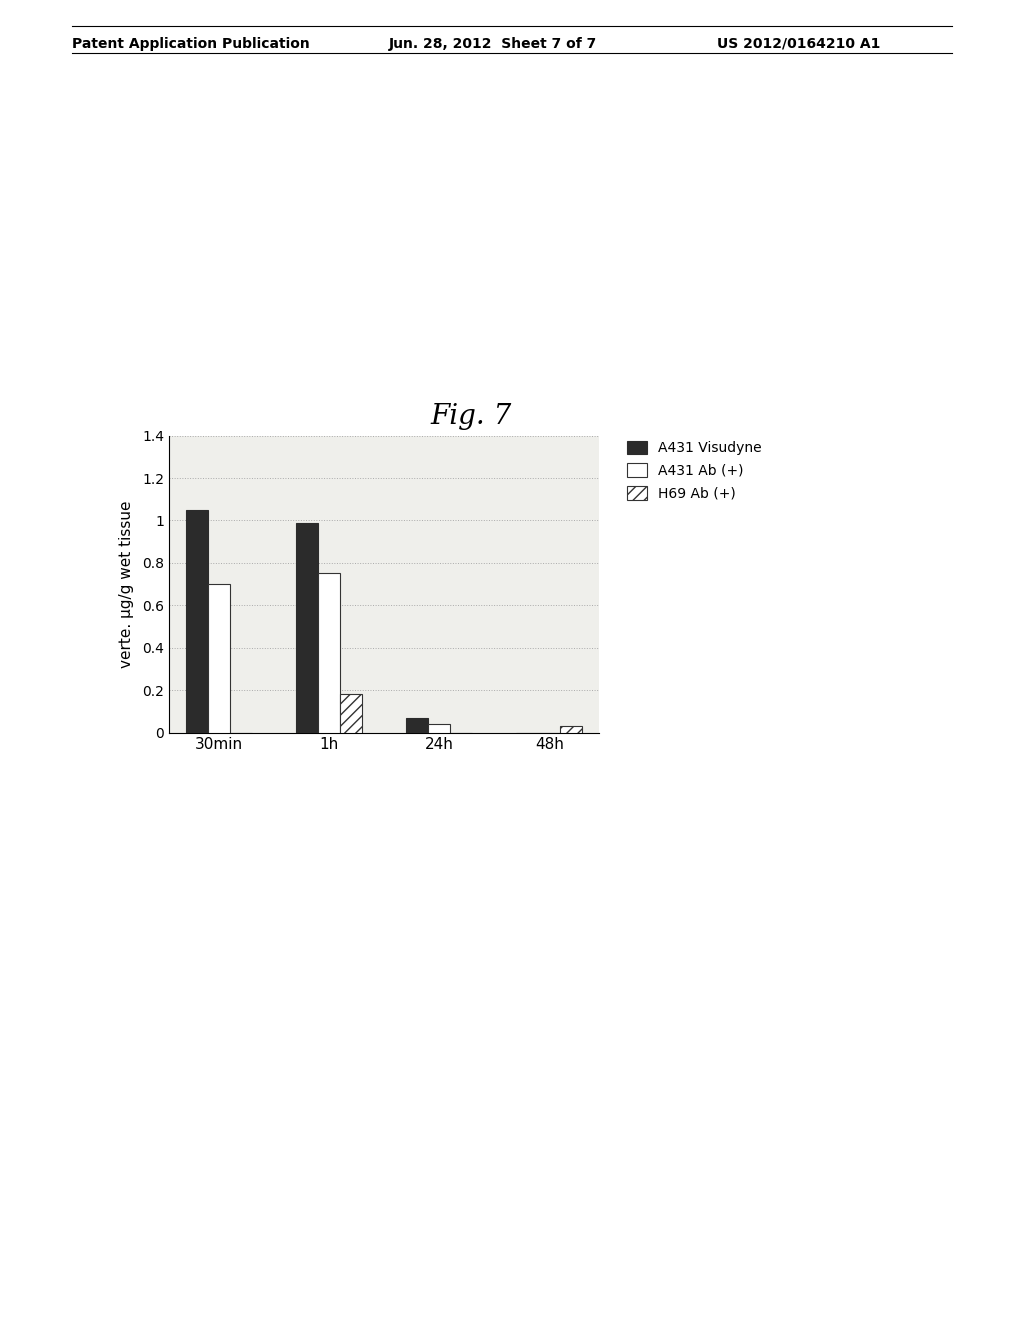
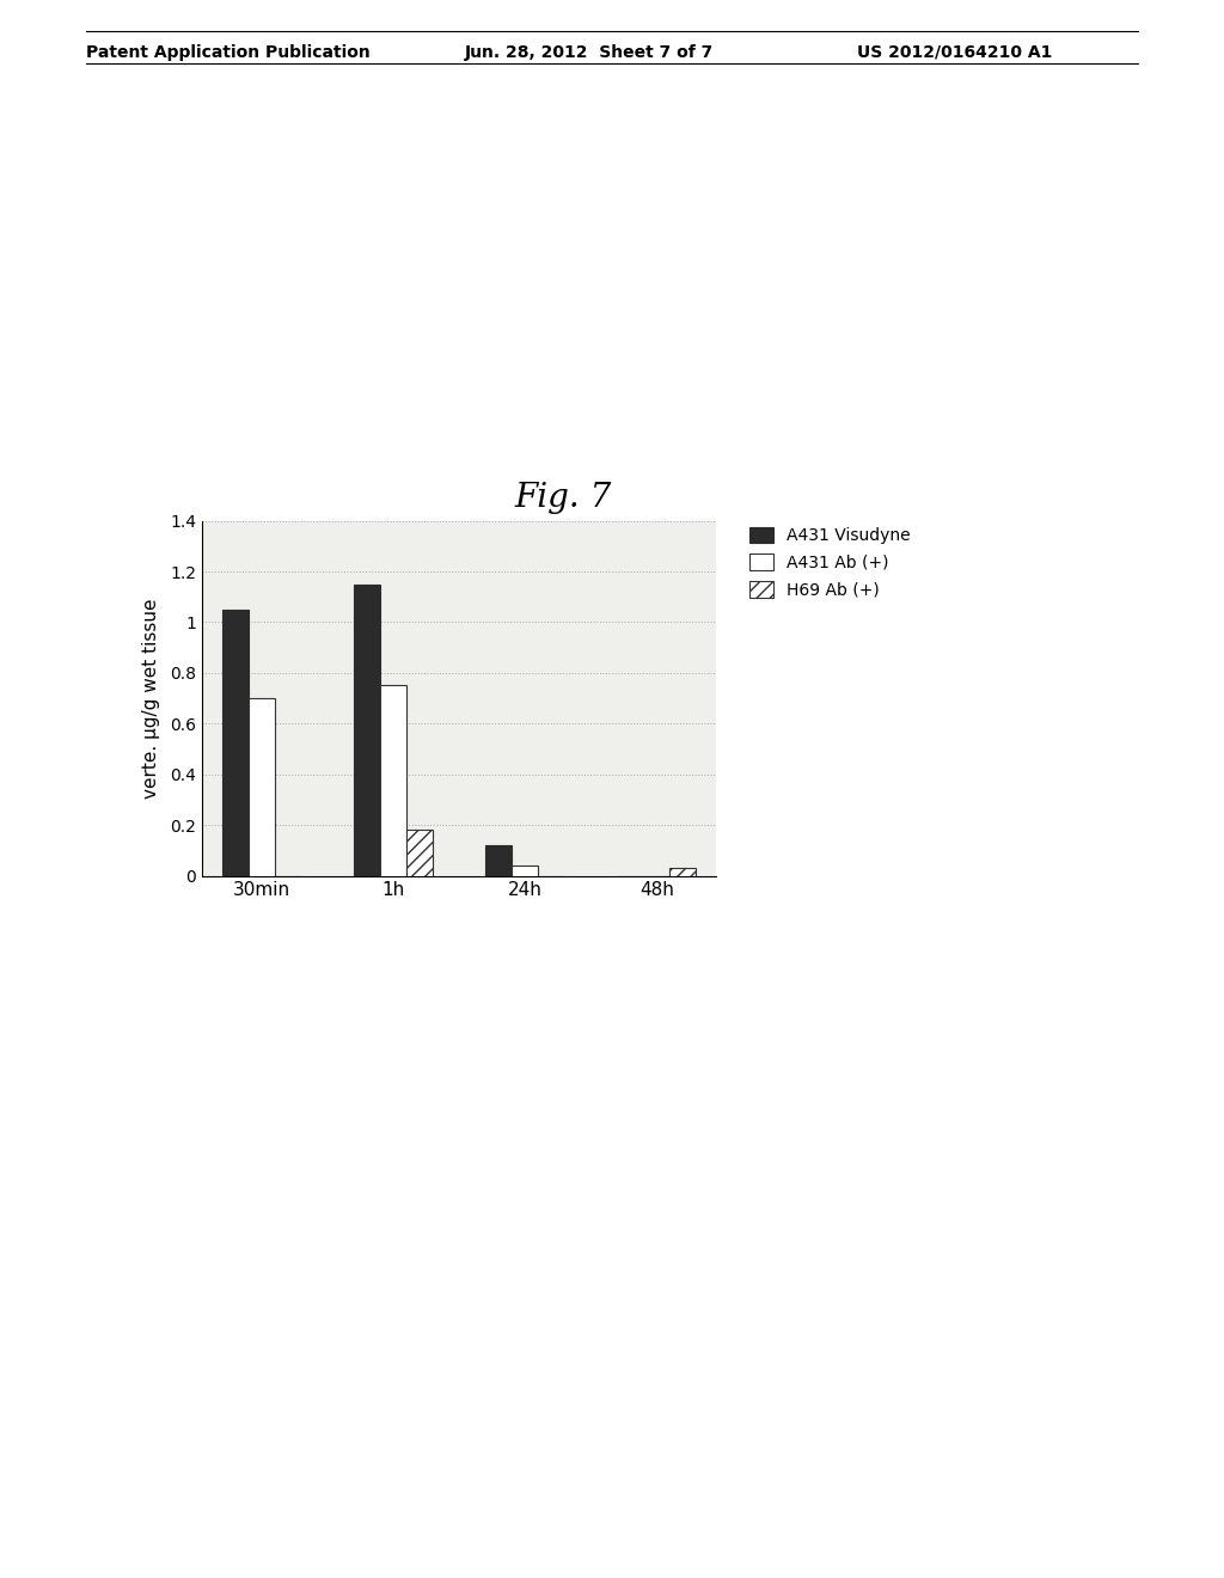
A431 Visudyne/1h: 0.99 -> 1.15
A431 Visudyne/24h: 0.07 -> 0.12
